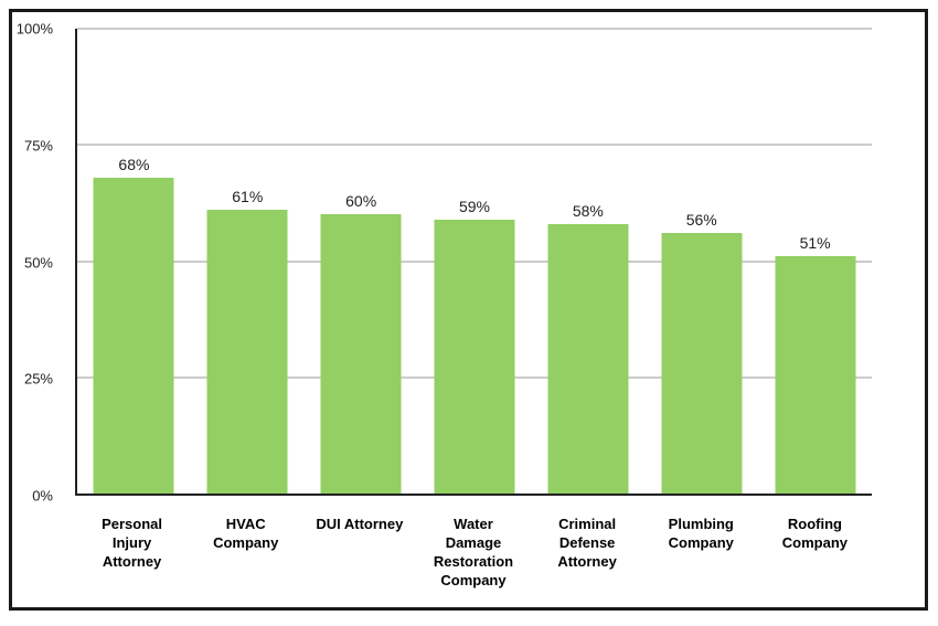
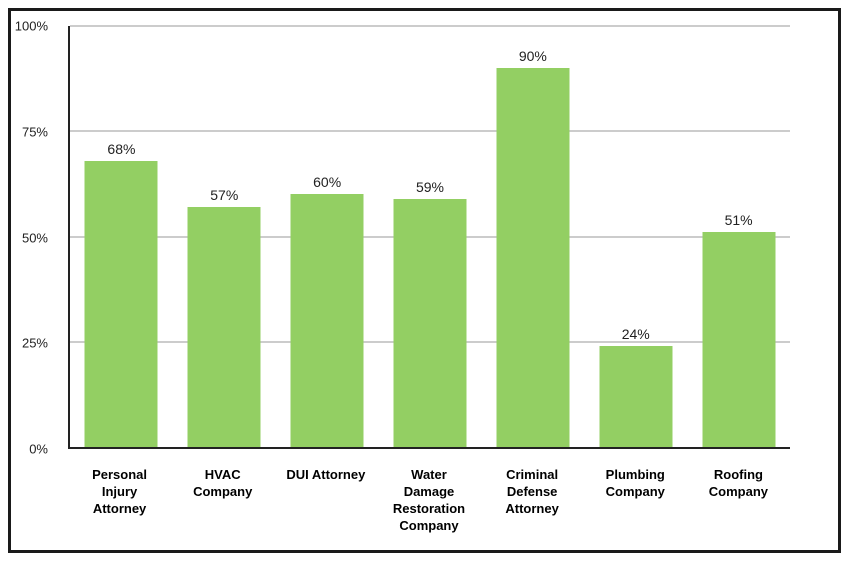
HVAC Company: 61% -> 57%
Criminal Defense Attorney: 58% -> 90%
Plumbing Company: 56% -> 24%
